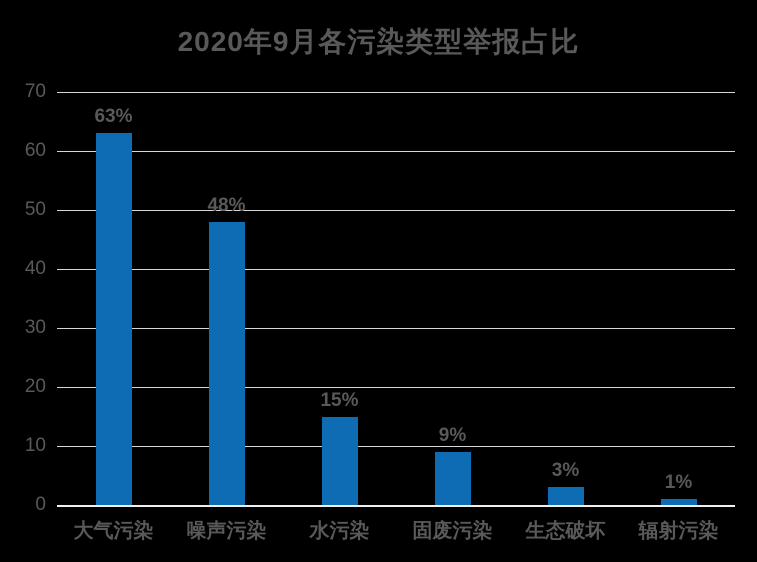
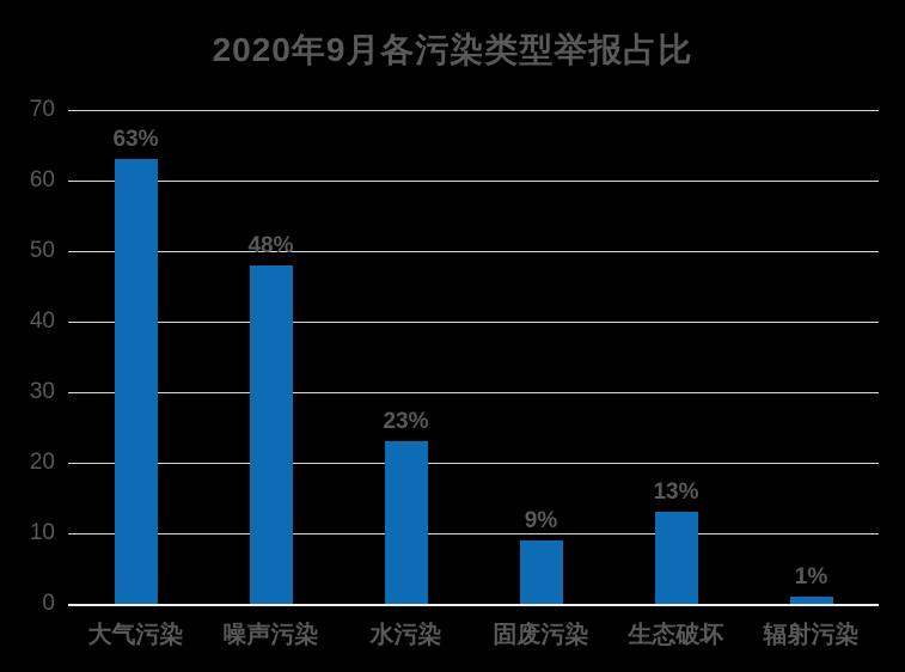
水污染: 15% -> 23%
生态破坏: 3% -> 13%
